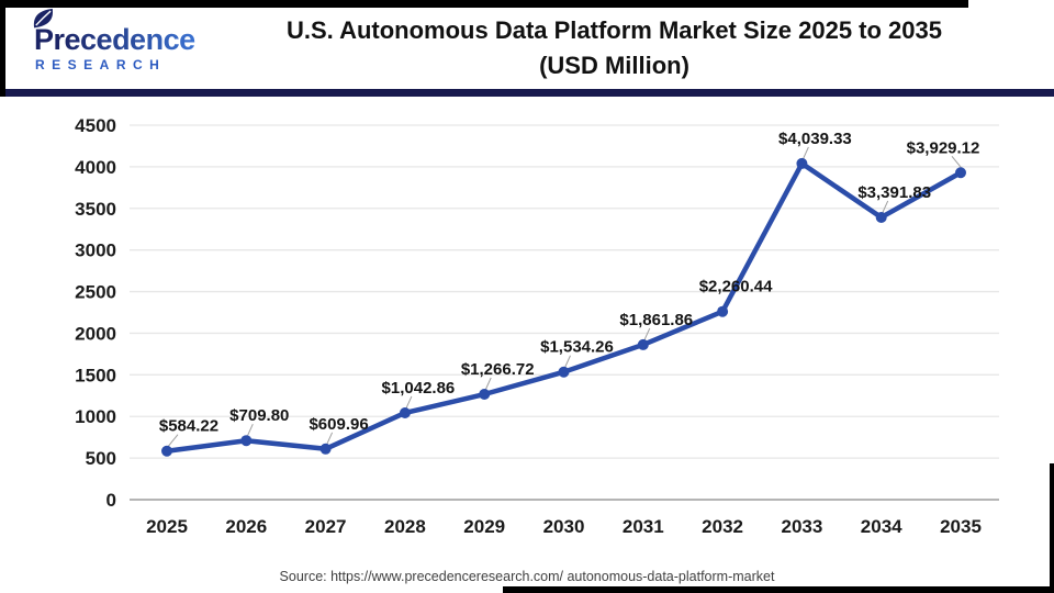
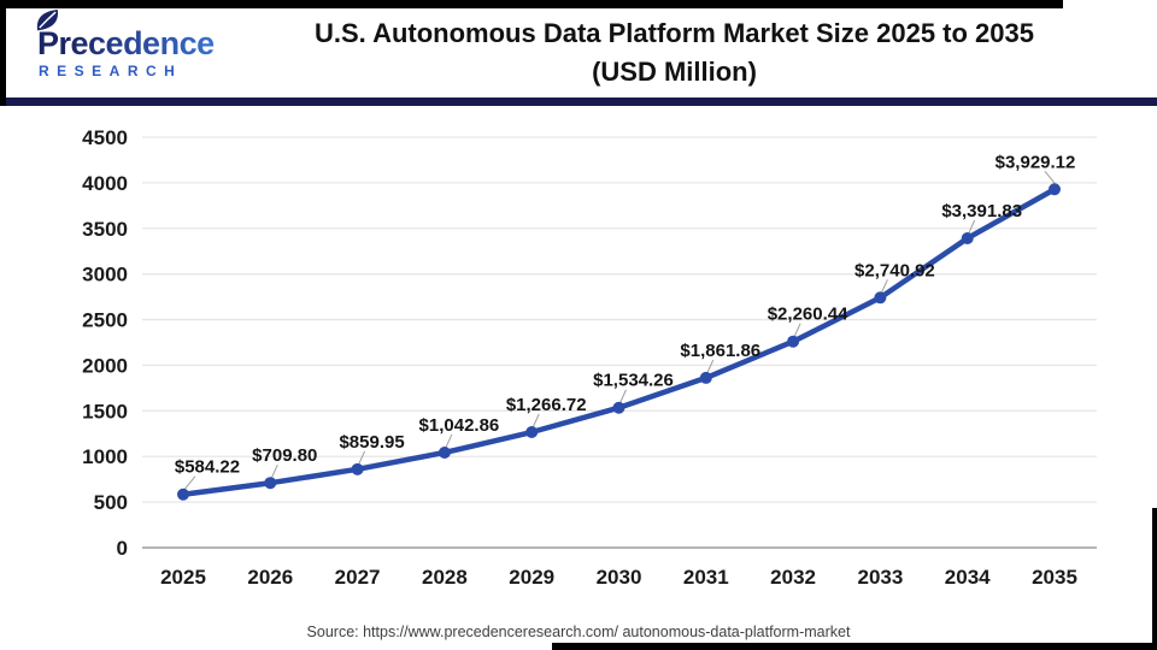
2027: $609.96 -> $859.95
2033: $4,039.33 -> $2,740.92
